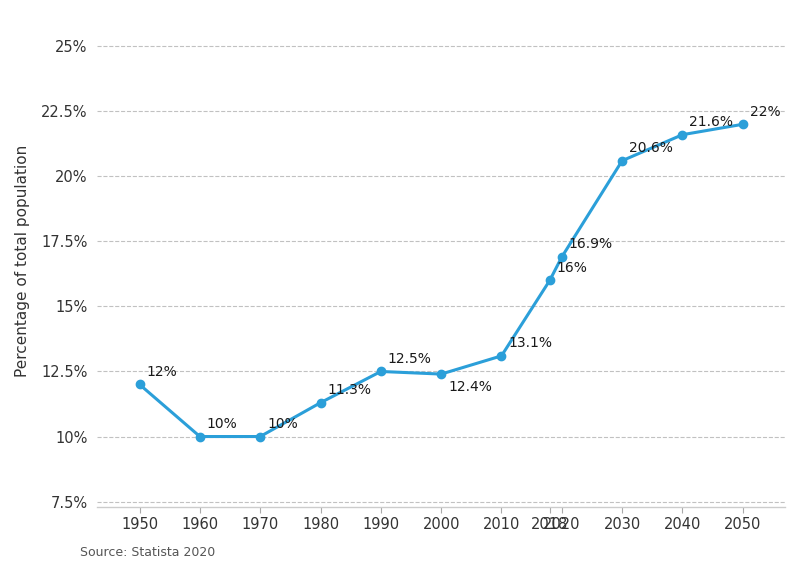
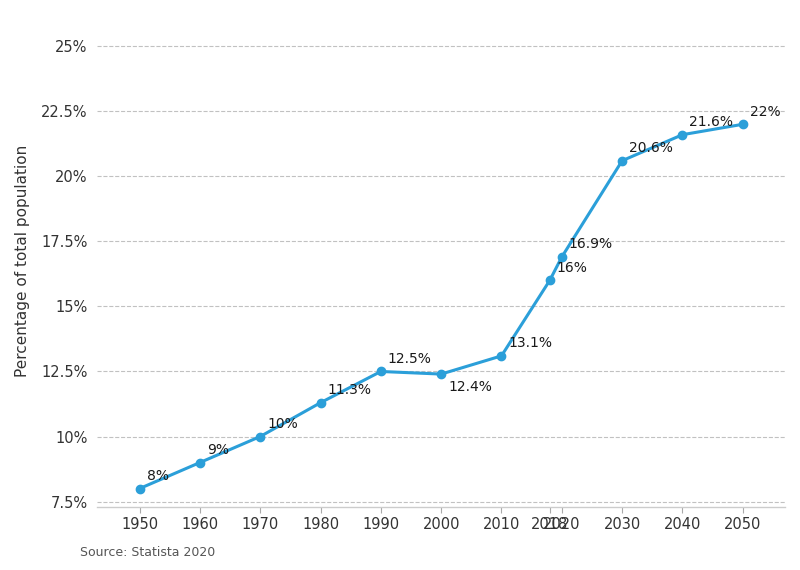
1950: 12% -> 8%
1960: 10% -> 9%
